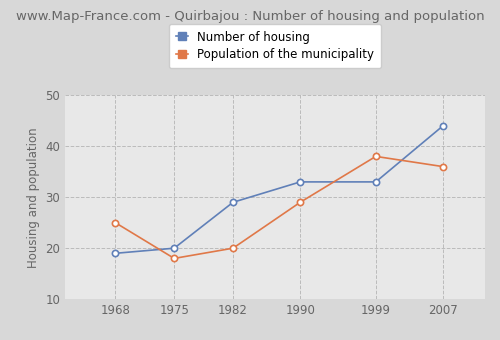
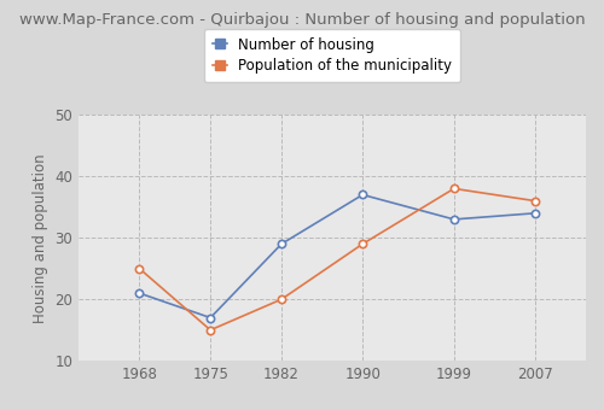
Number of housing/1968: 19 -> 21
Number of housing/1975: 20 -> 17
Population of the municipality/1975: 18 -> 15
Number of housing/1990: 33 -> 37
Number of housing/2007: 44 -> 34
